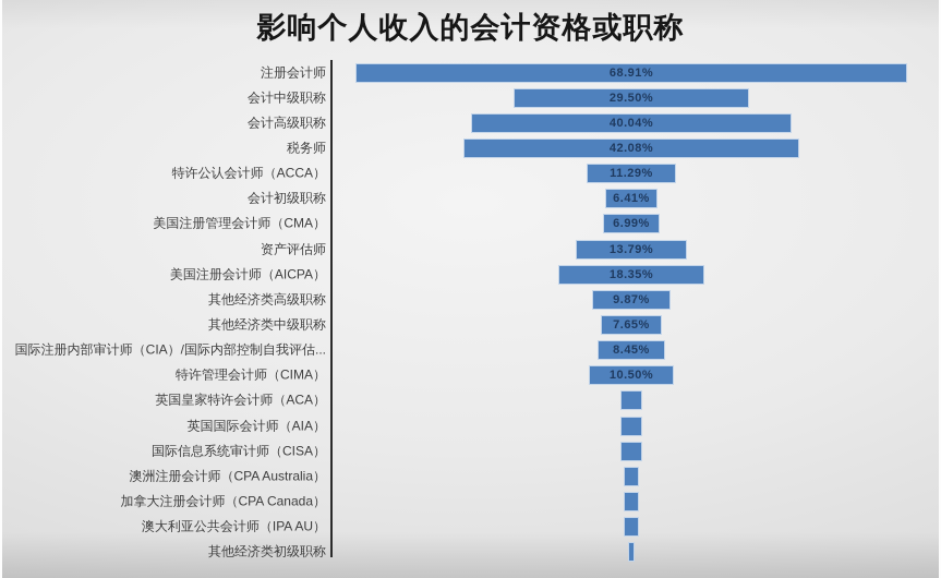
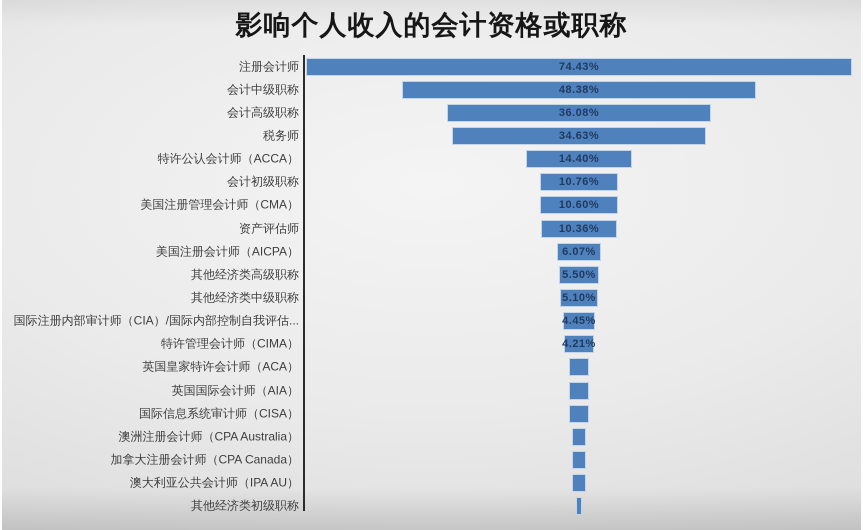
注册会计师: 68.91% -> 74.43%
会计中级职称: 29.50% -> 48.38%
会计高级职称: 40.04% -> 36.08%
税务师: 42.08% -> 34.63%
特许公认会计师（ACCA）: 11.29% -> 14.40%
会计初级职称: 6.41% -> 10.76%
美国注册管理会计师（CMA）: 6.99% -> 10.60%
资产评估师: 13.79% -> 10.36%
美国注册会计师（AICPA）: 18.35% -> 6.07%
其他经济类高级职称: 9.87% -> 5.50%
其他经济类中级职称: 7.65% -> 5.10%
国际注册内部审计师（CIA）/国际内部控制自我评估...: 8.45% -> 4.45%
特许管理会计师（CIMA）: 10.50% -> 4.21%
